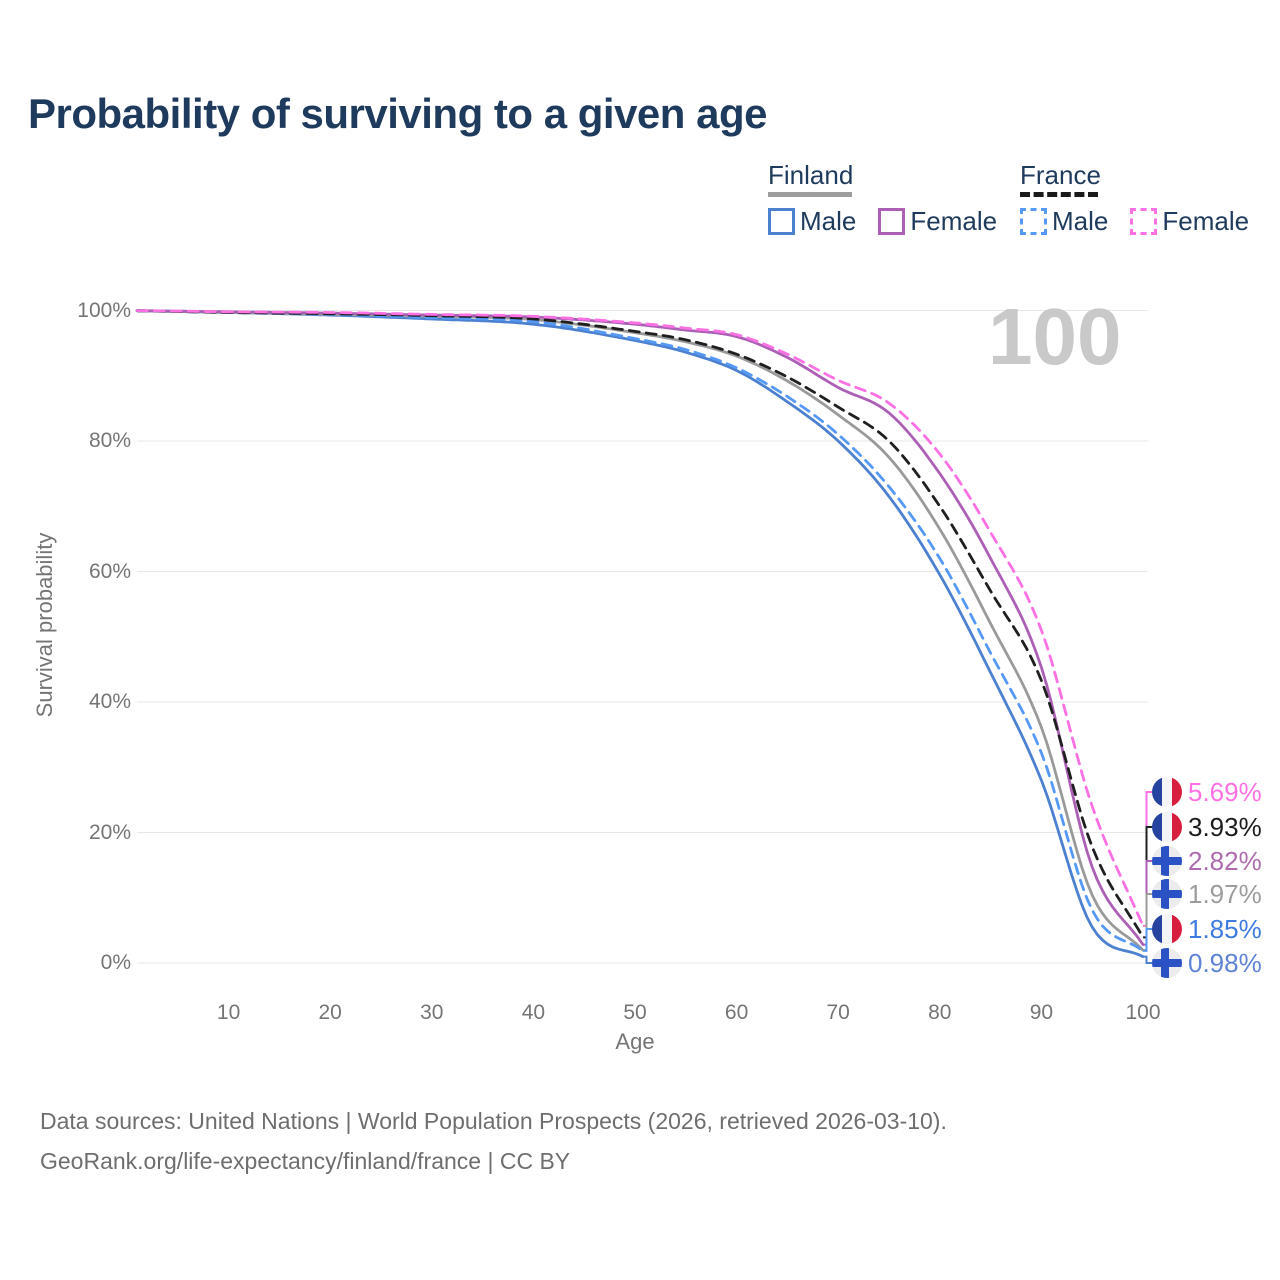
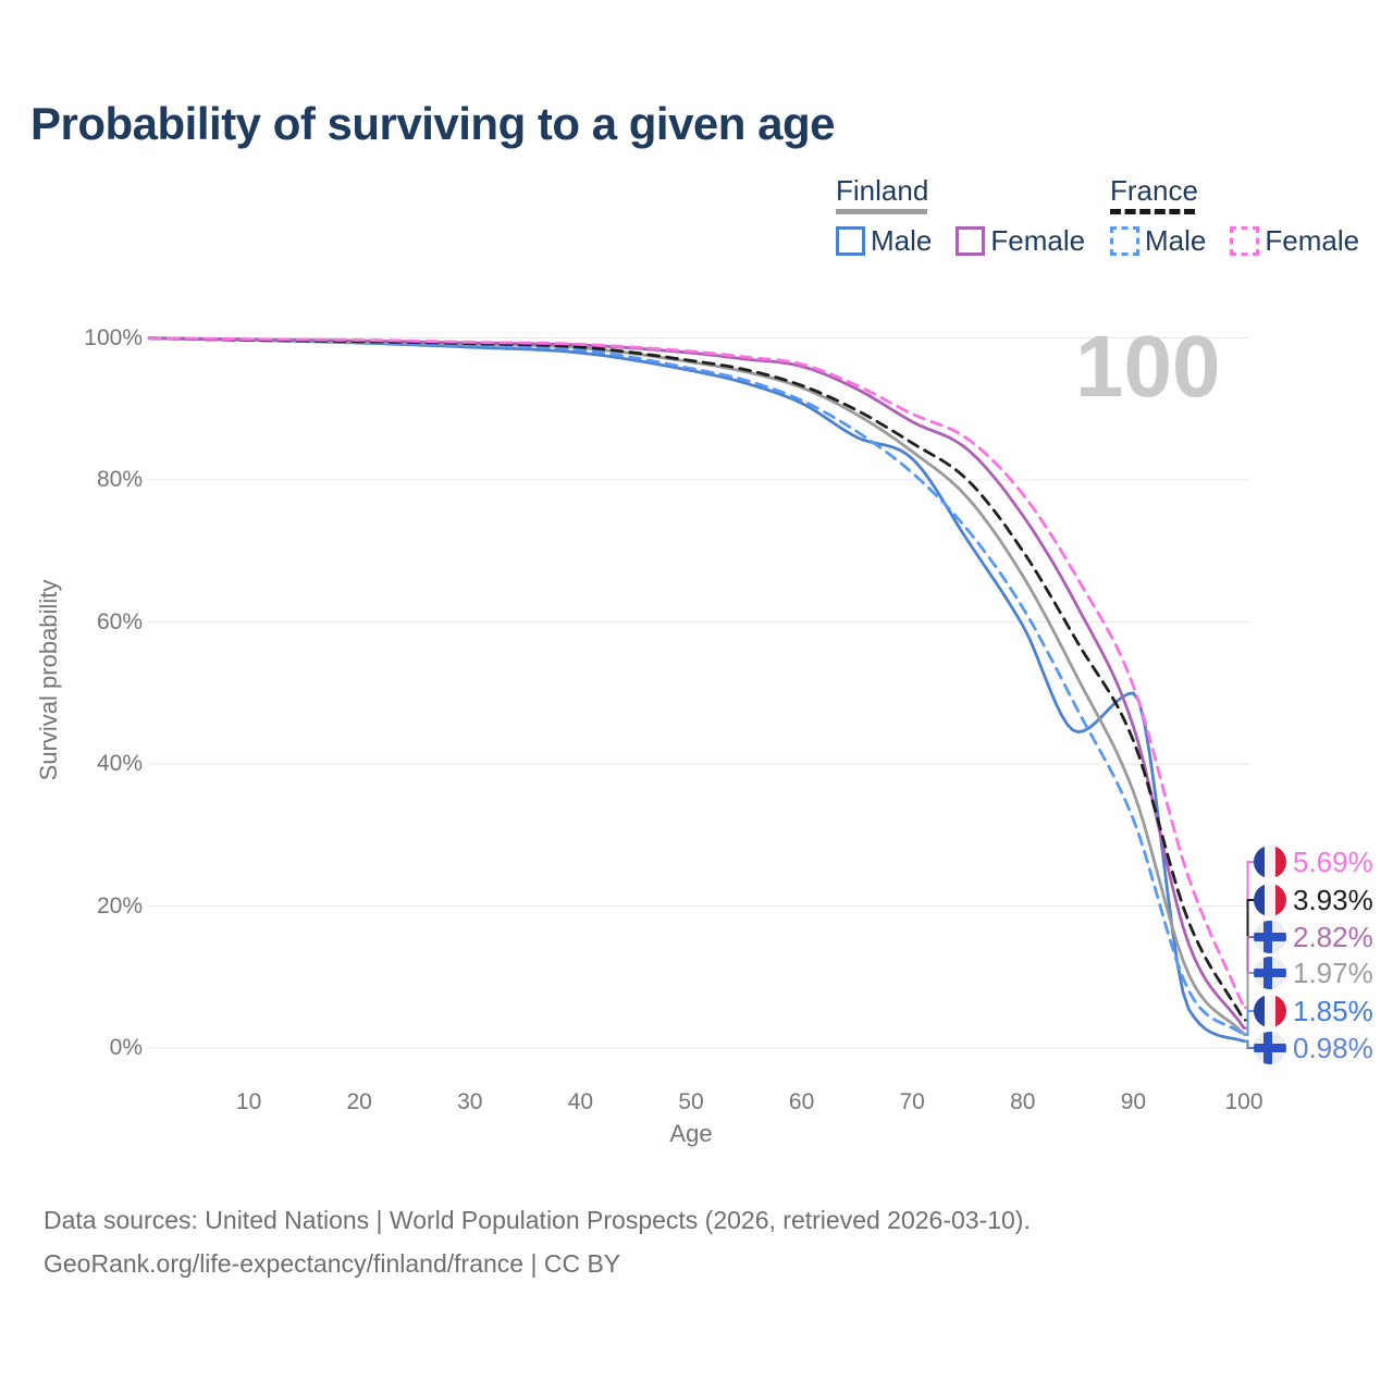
Finland Male/70: 80% -> 83%
Finland Male/90: 28% -> 50%
